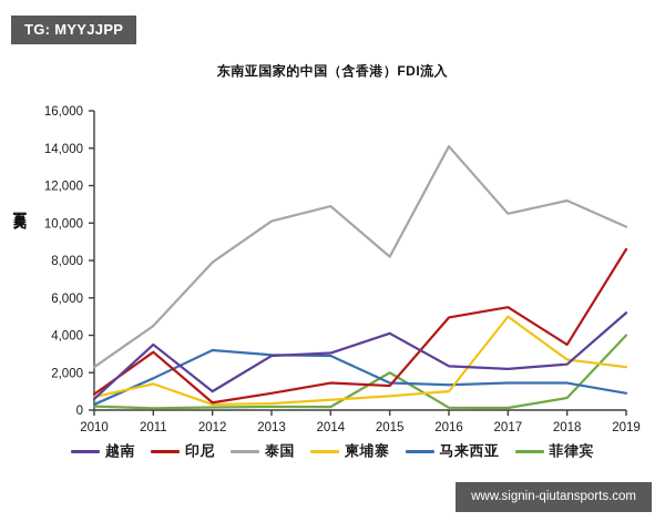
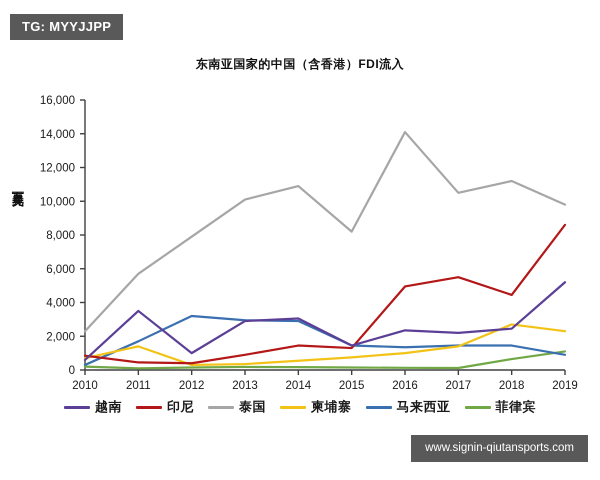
印尼/2011: 3100 -> 400
泰国/2011: 4500 -> 5700
越南/2015: 4100 -> 1400
菲律宾/2015: 2000 -> 200
柬埔寨/2017: 5000 -> 1400
印尼/2018: 3500 -> 4400
菲律宾/2019: 4000 -> 1100
